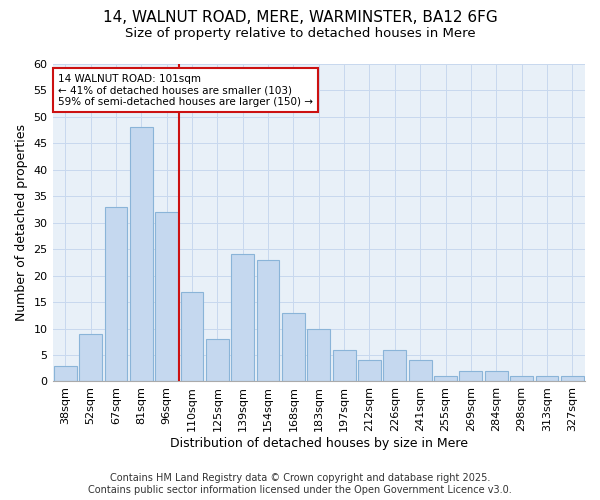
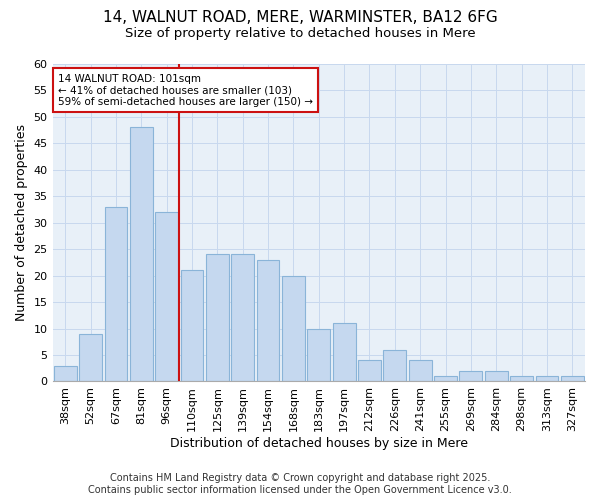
110sqm: 17 -> 21
125sqm: 8 -> 24
168sqm: 13 -> 20
197sqm: 6 -> 11
